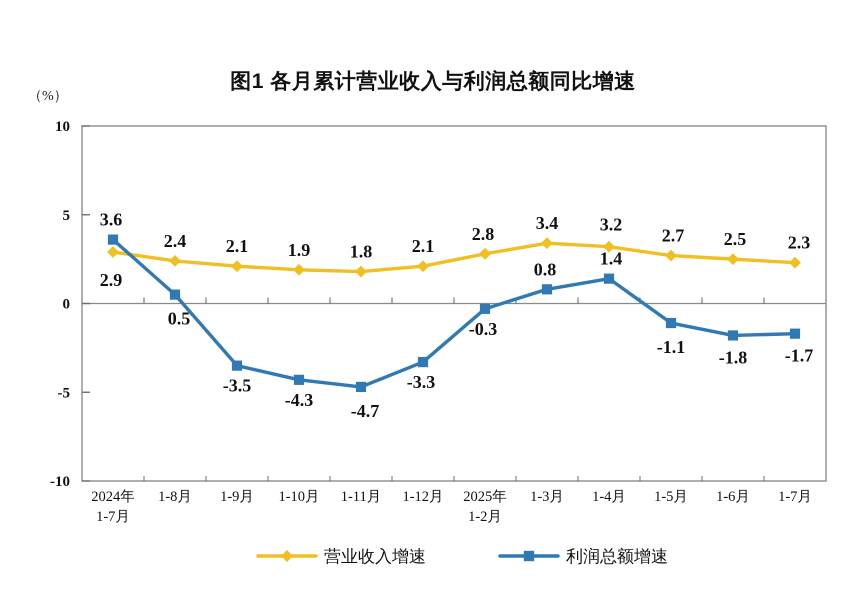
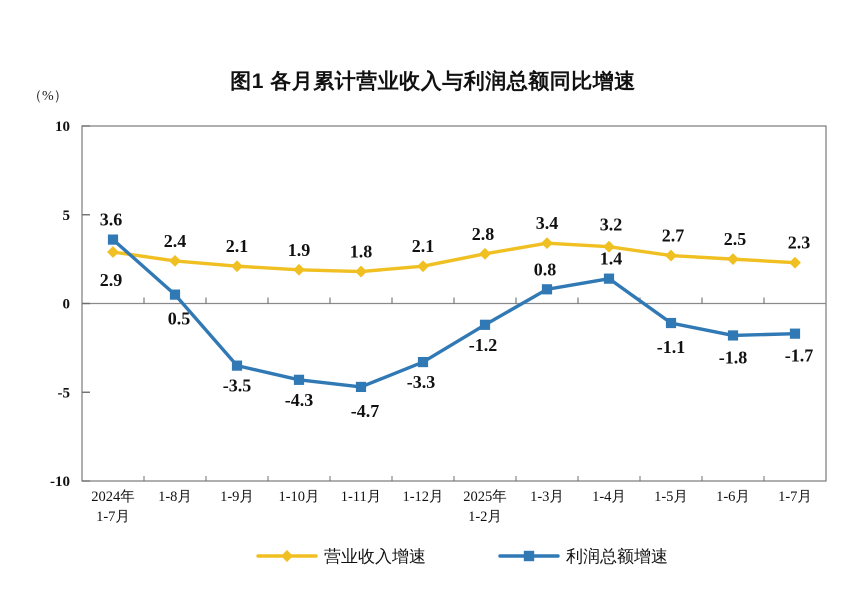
利润总额增速/2025年 1-2月: -0.3 -> -1.2
